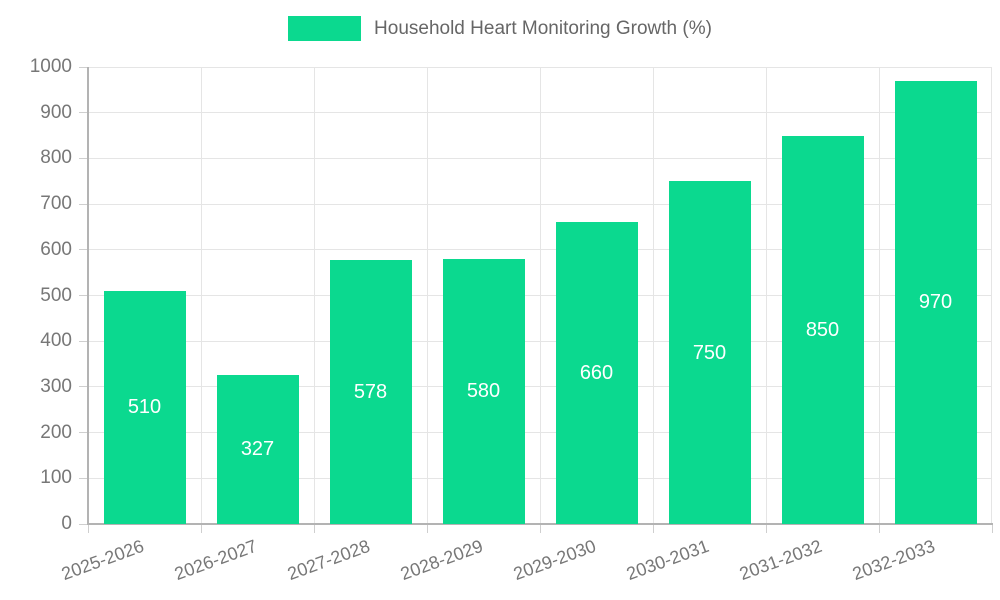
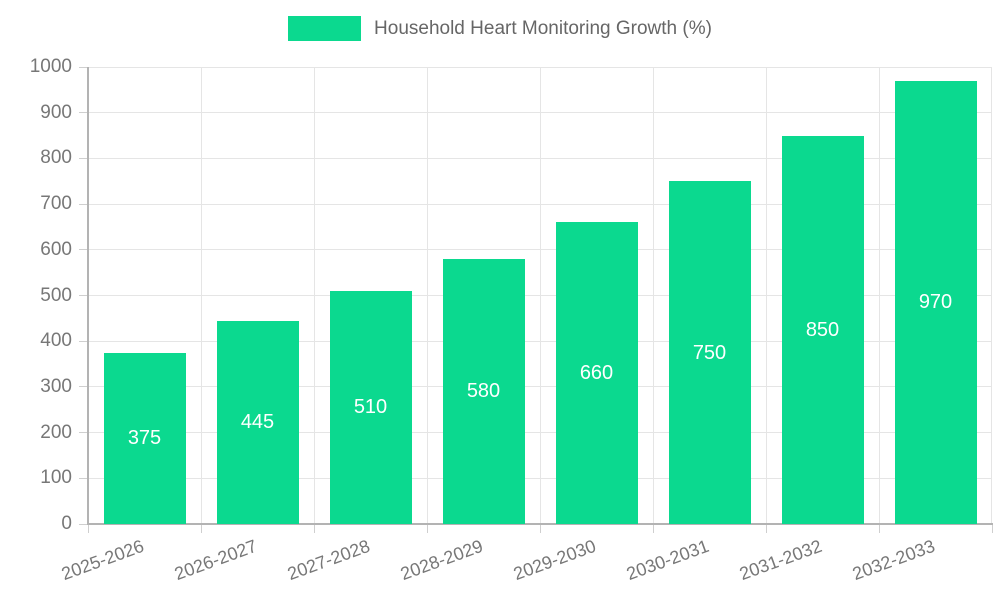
2025-2026: 510 -> 375
2026-2027: 327 -> 445
2027-2028: 578 -> 510
